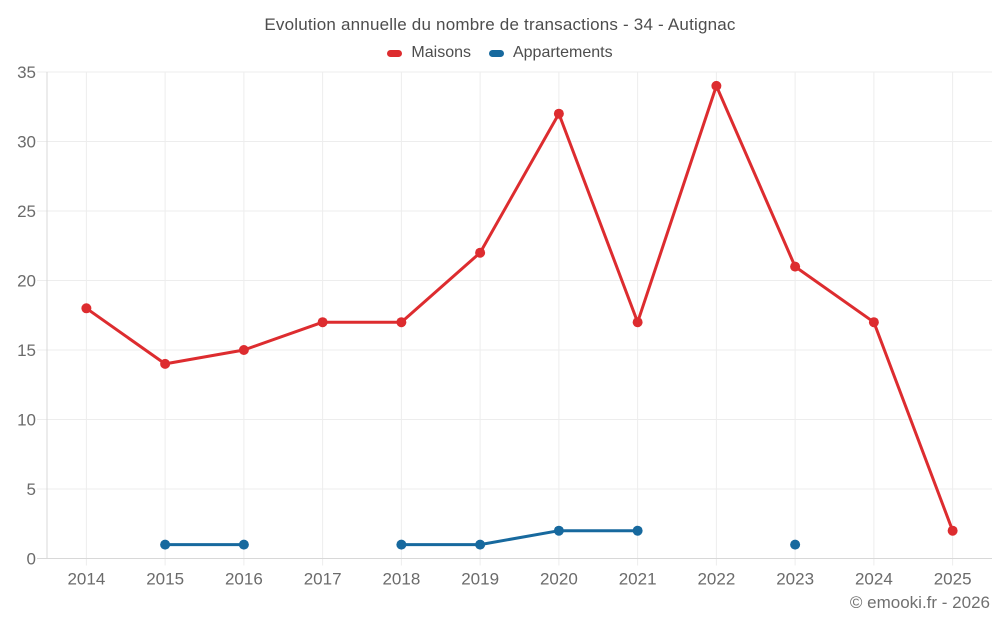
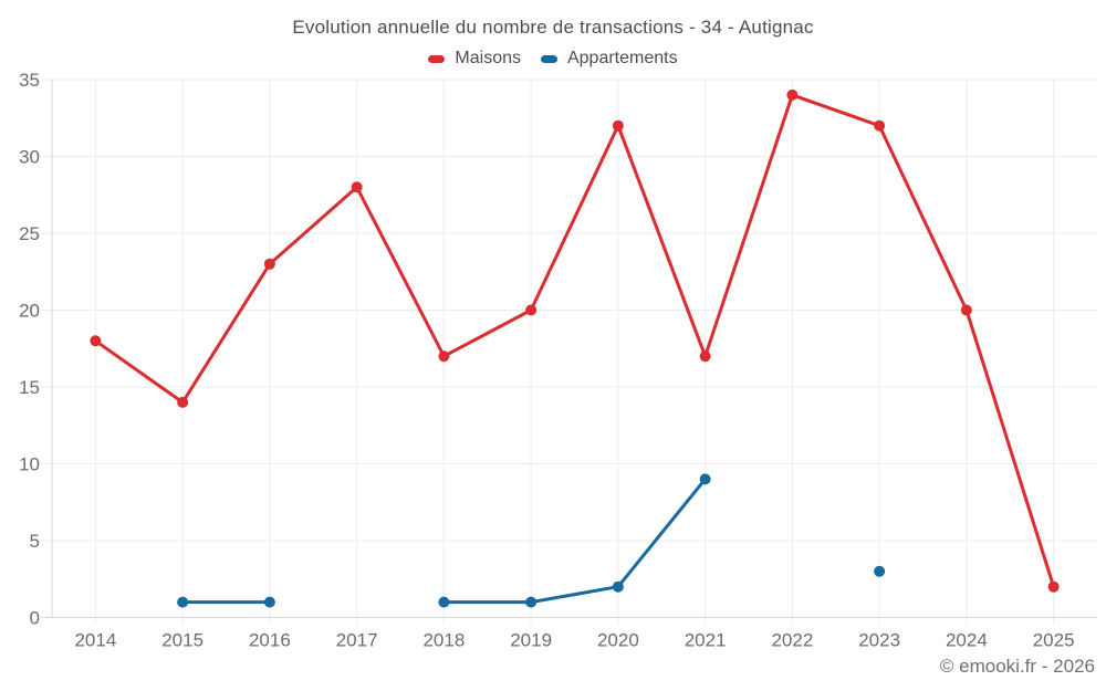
Maisons/2016: 15 -> 23
Maisons/2017: 17 -> 28
Maisons/2019: 22 -> 20
Appartements/2021: 2 -> 9
Maisons/2023: 21 -> 32
Appartements/2023: 1 -> 3
Maisons/2024: 17 -> 20
